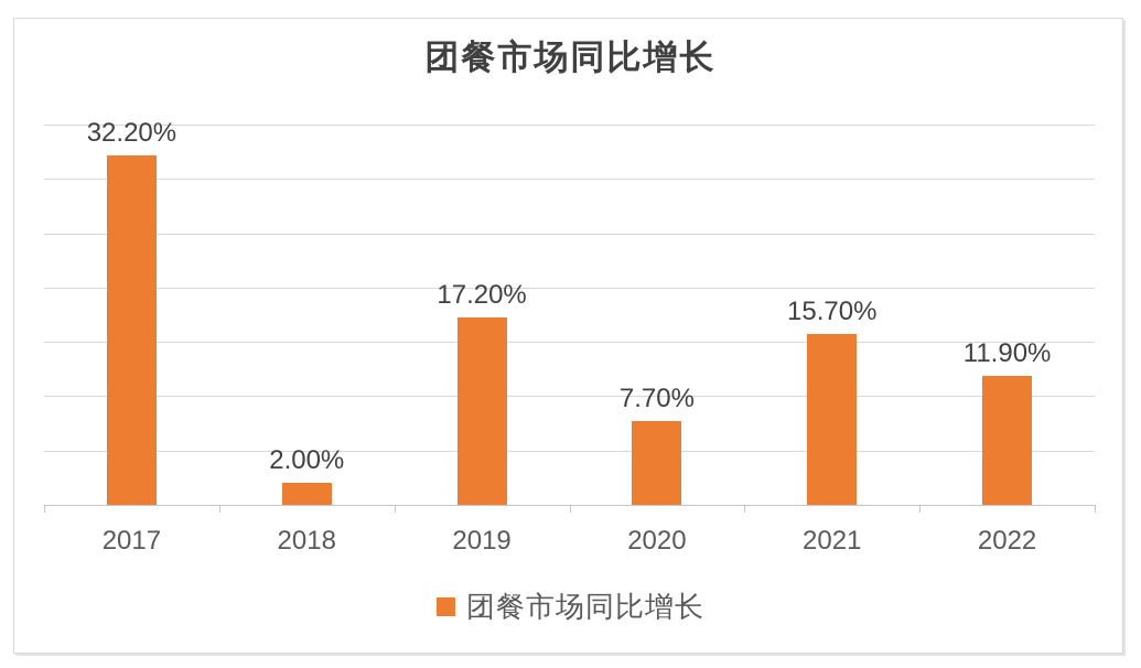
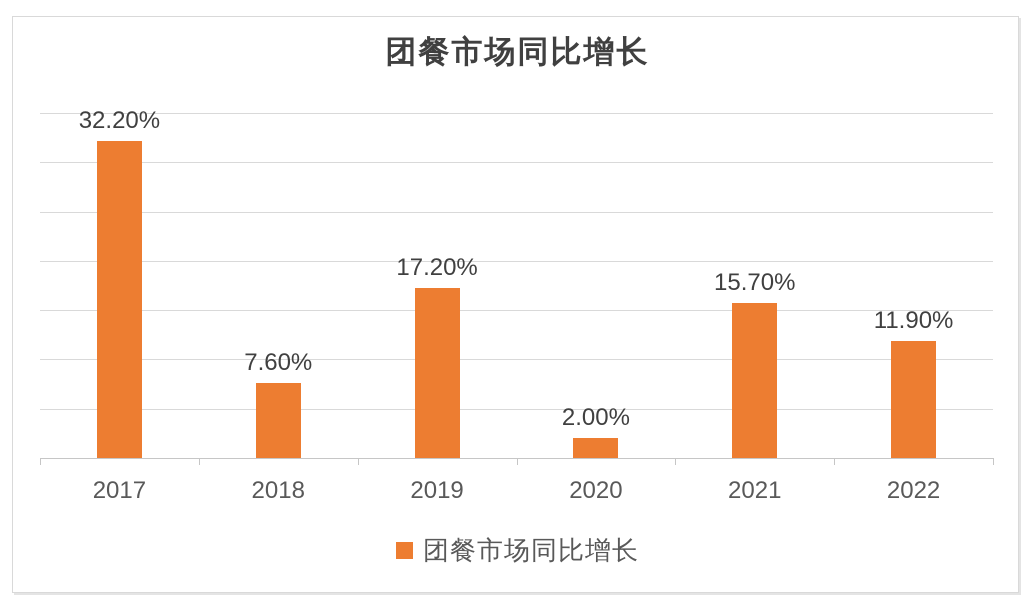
2018: 2.00% -> 7.60%
2020: 7.70% -> 2.00%
